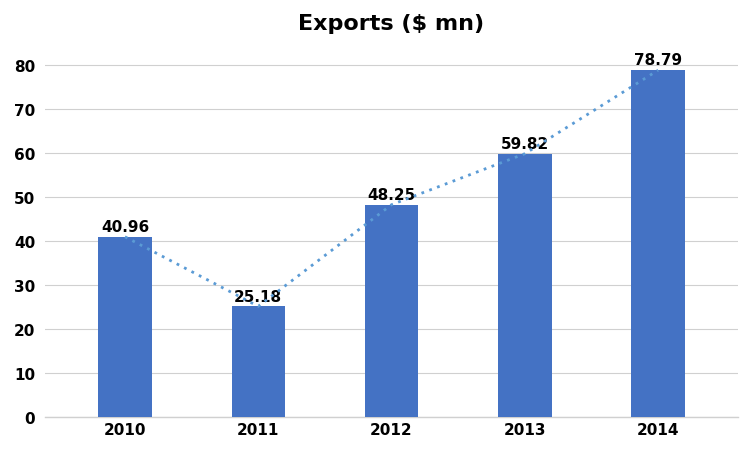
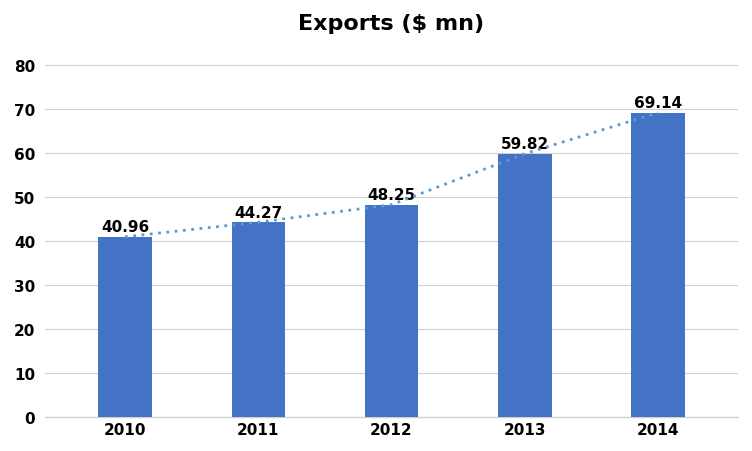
2011: 25.18 -> 44.27
2014: 78.79 -> 69.14
